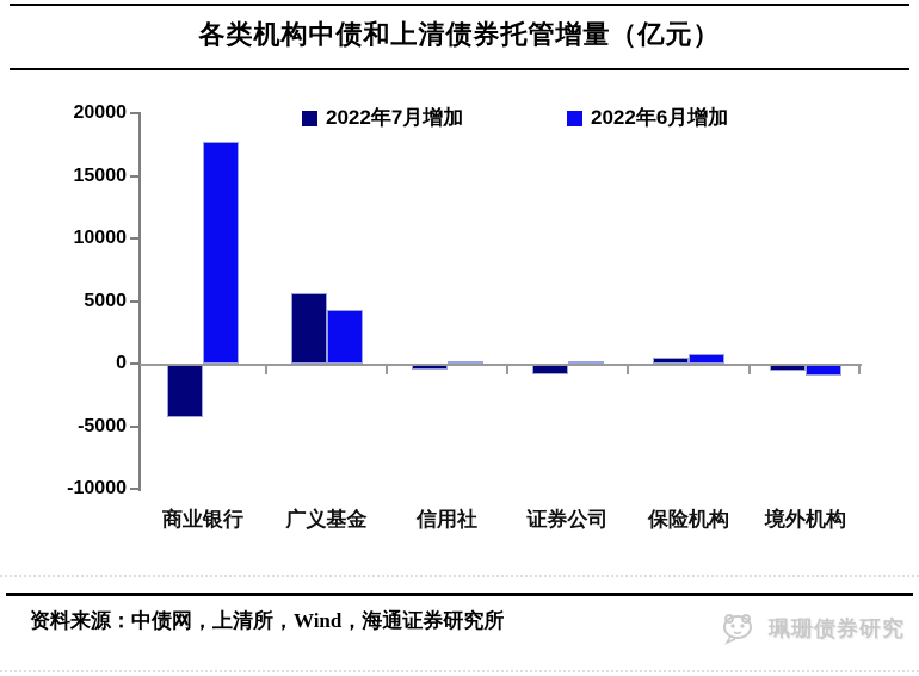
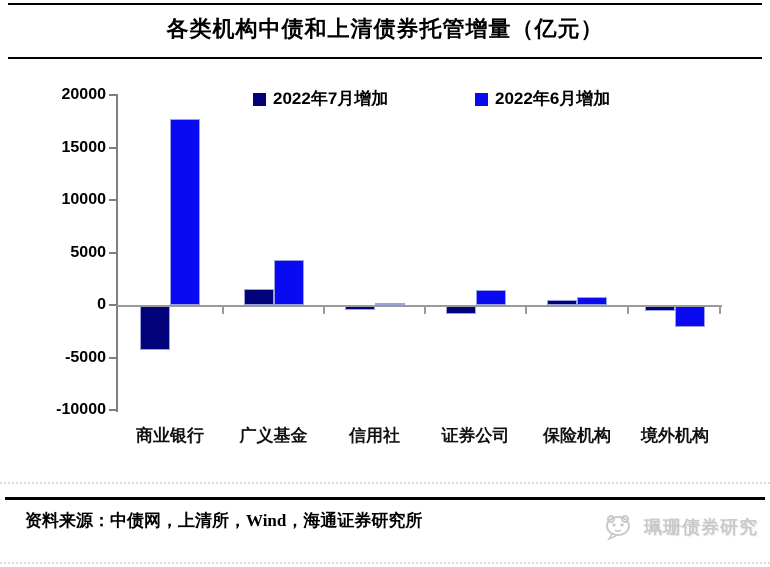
2022年7月增加/广义基金: 5600 -> 1500
2022年6月增加/证券公司: 200 -> 1400
2022年6月增加/境外机构: -900 -> -2000
